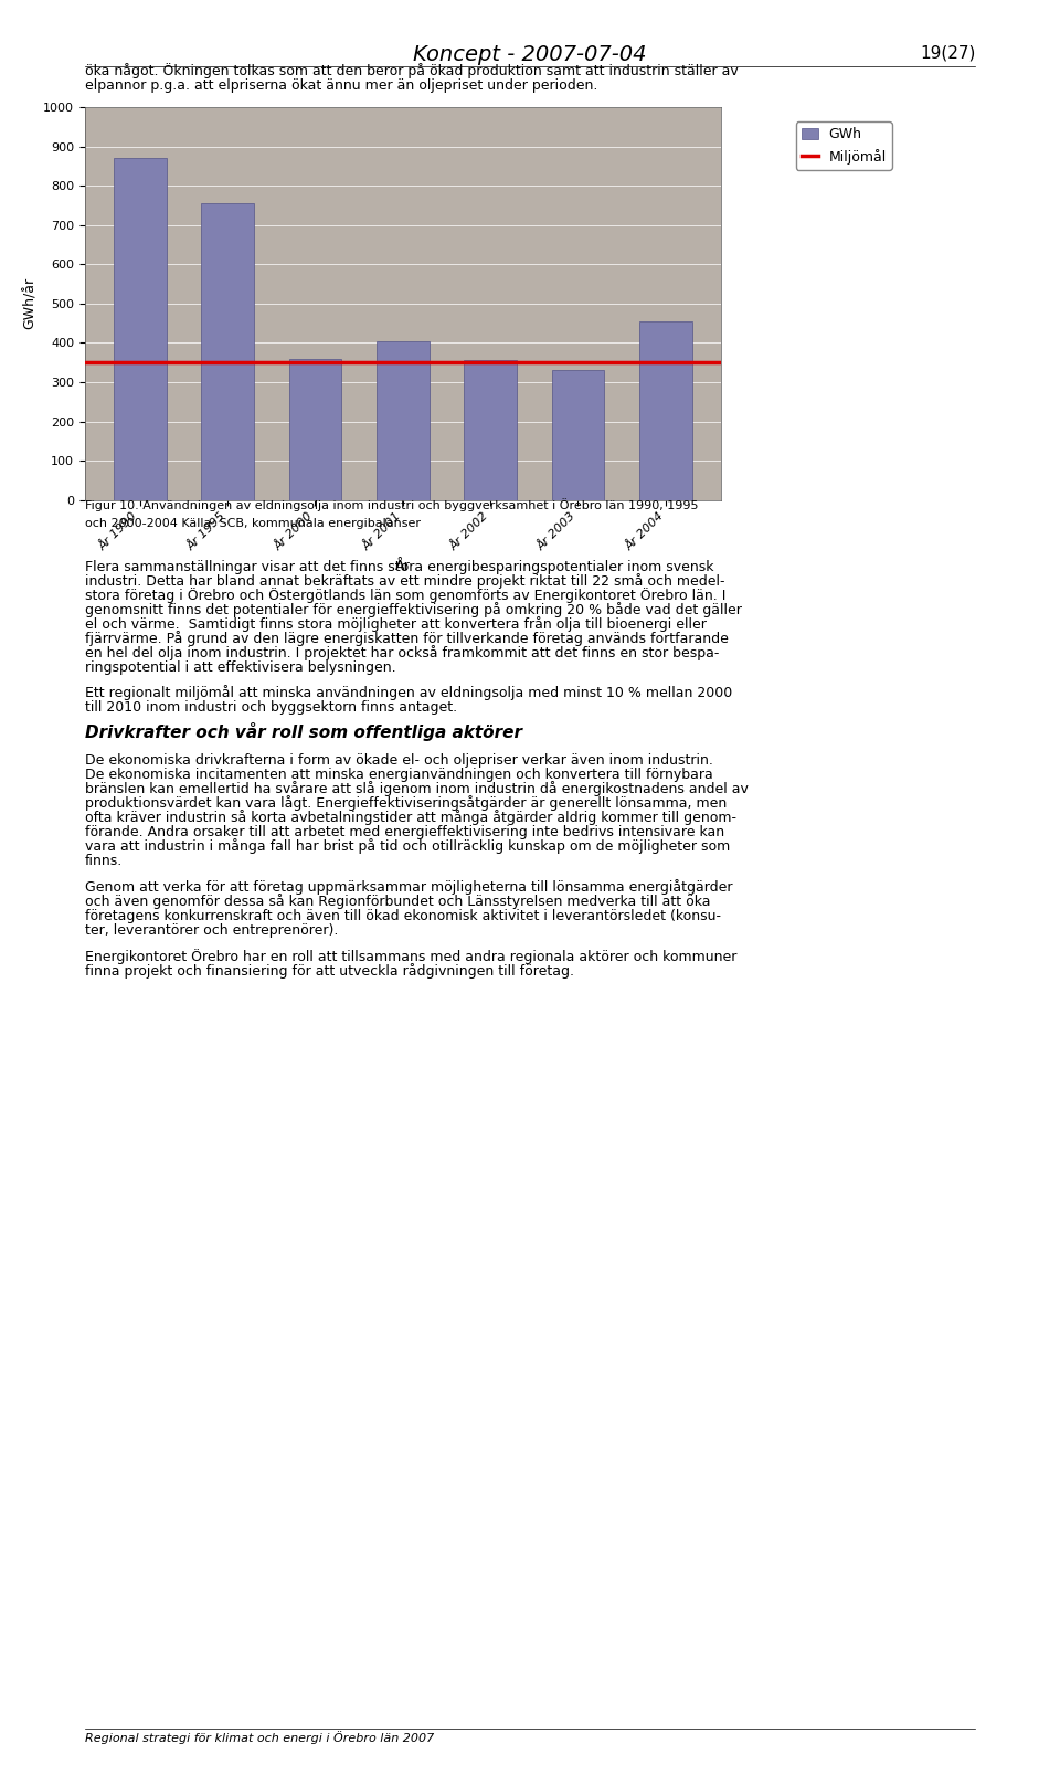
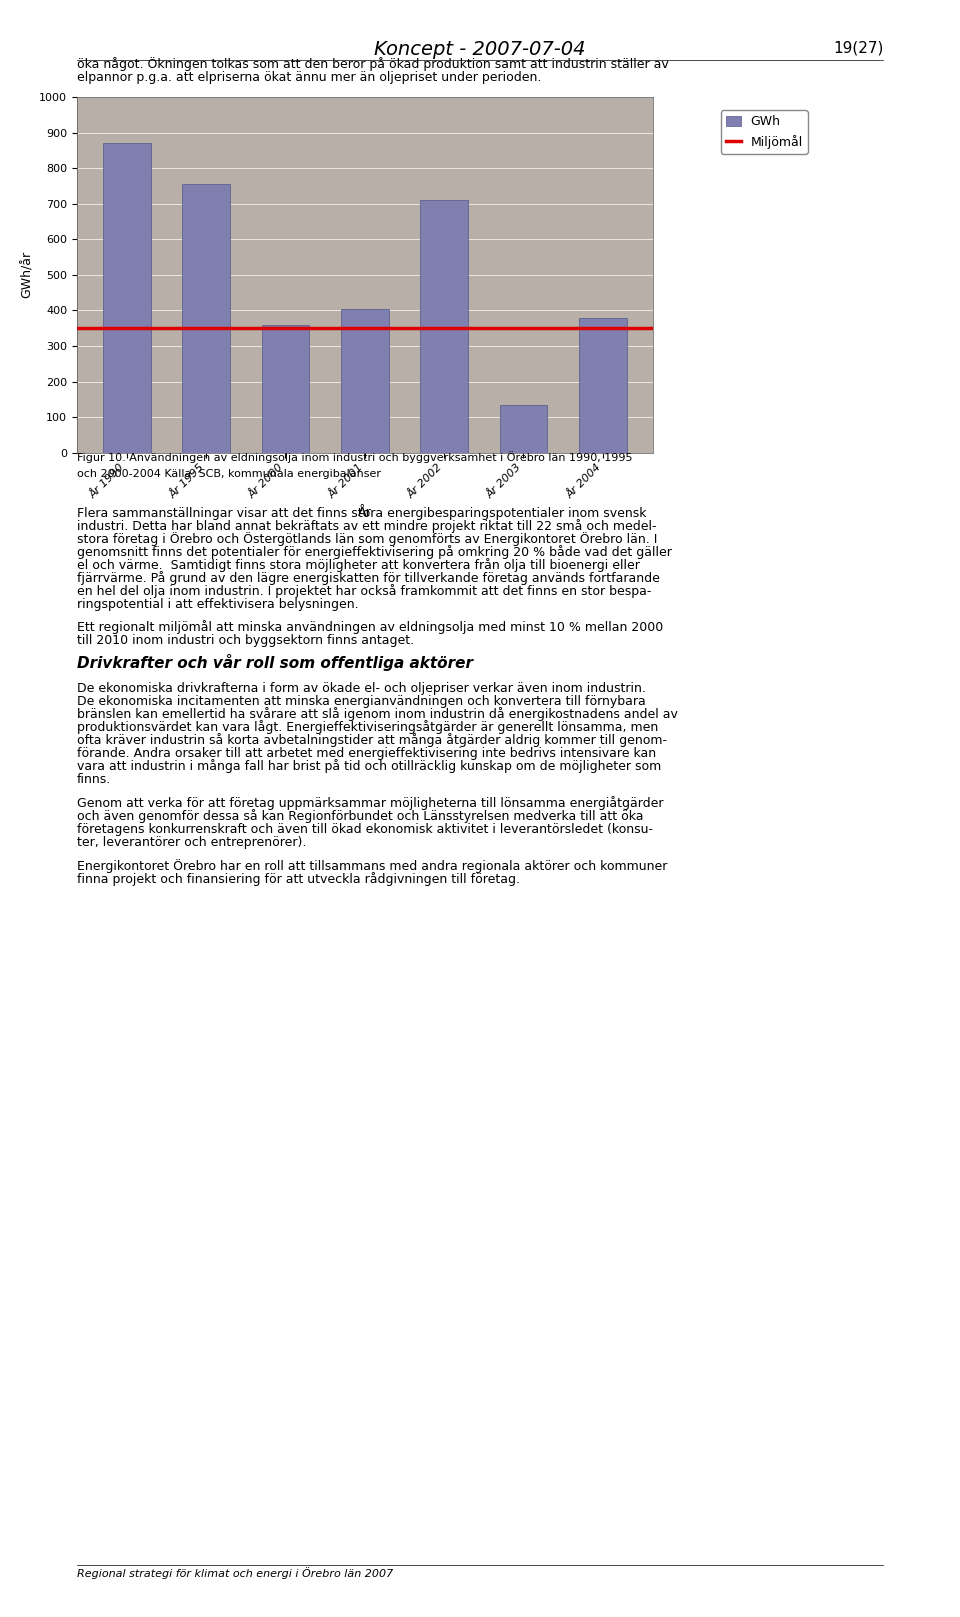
År 2002: 355 -> 710
År 2003: 330 -> 135
År 2004: 455 -> 380
